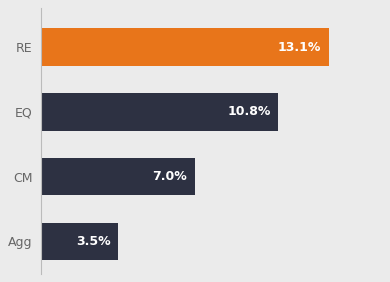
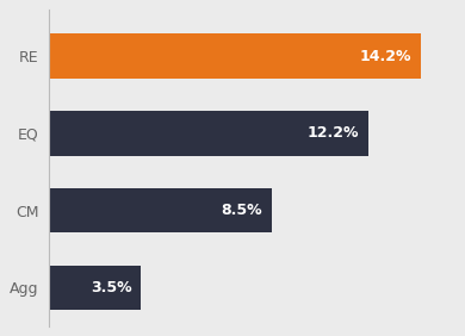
RE: 13.1% -> 14.2%
EQ: 10.8% -> 12.2%
CM: 7.0% -> 8.5%
